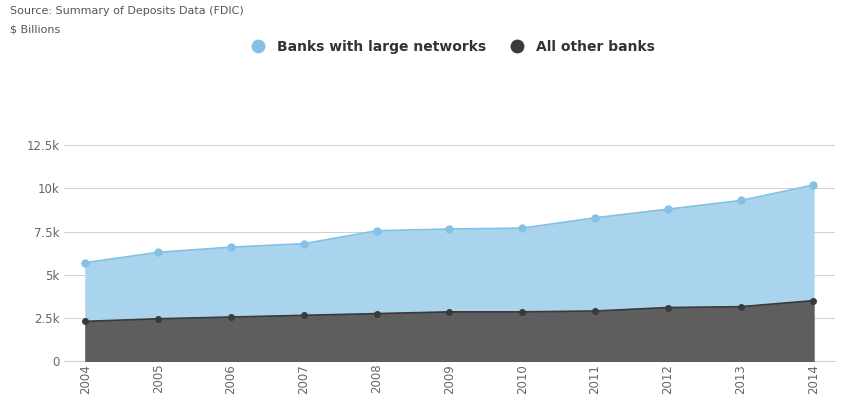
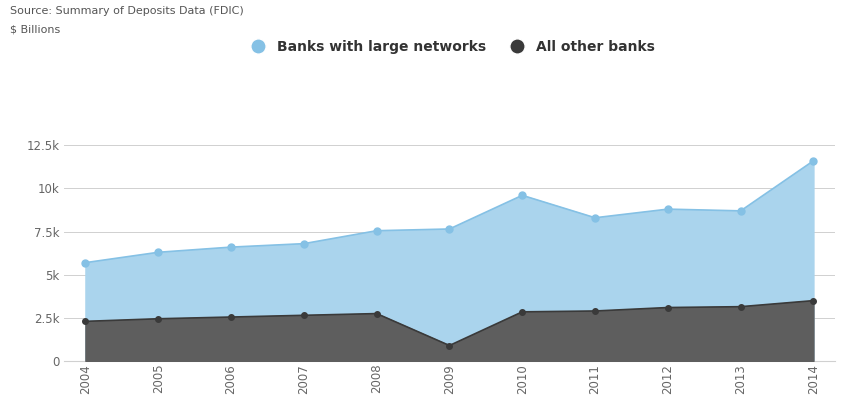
All other banks/2009: 2.8k -> 0.9k
Banks with large networks/2010: 7.7k -> 9.6k
Banks with large networks/2013: 9.3k -> 8.7k
Banks with large networks/2014: 10.2k -> 11.6k
